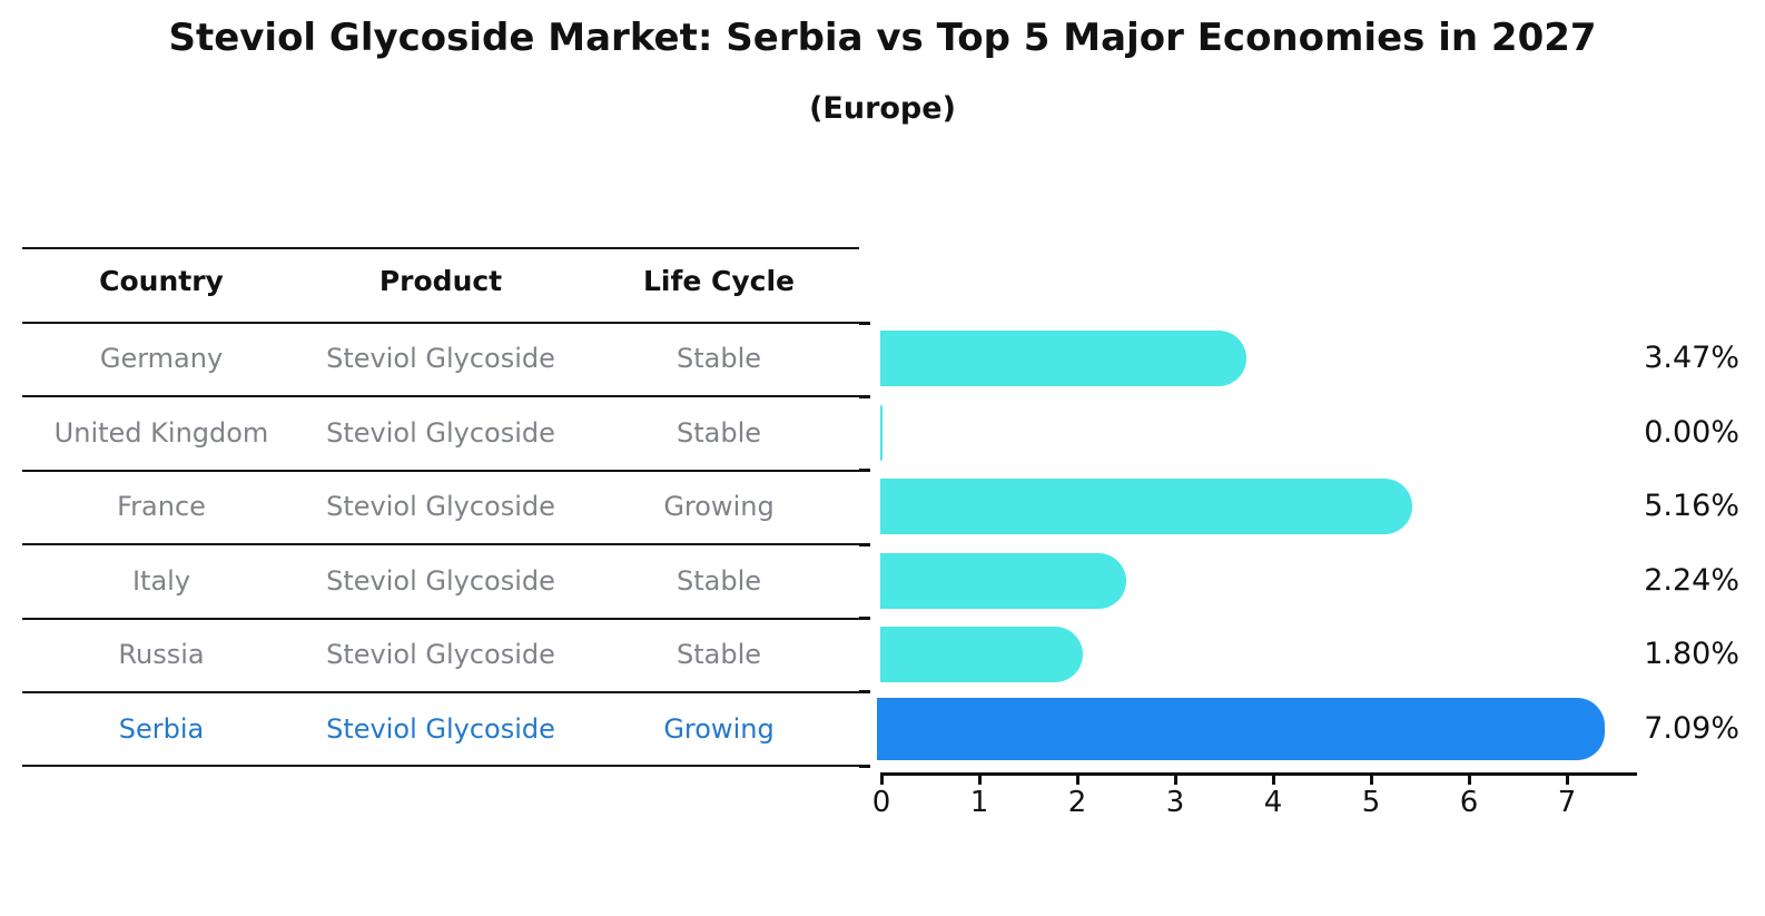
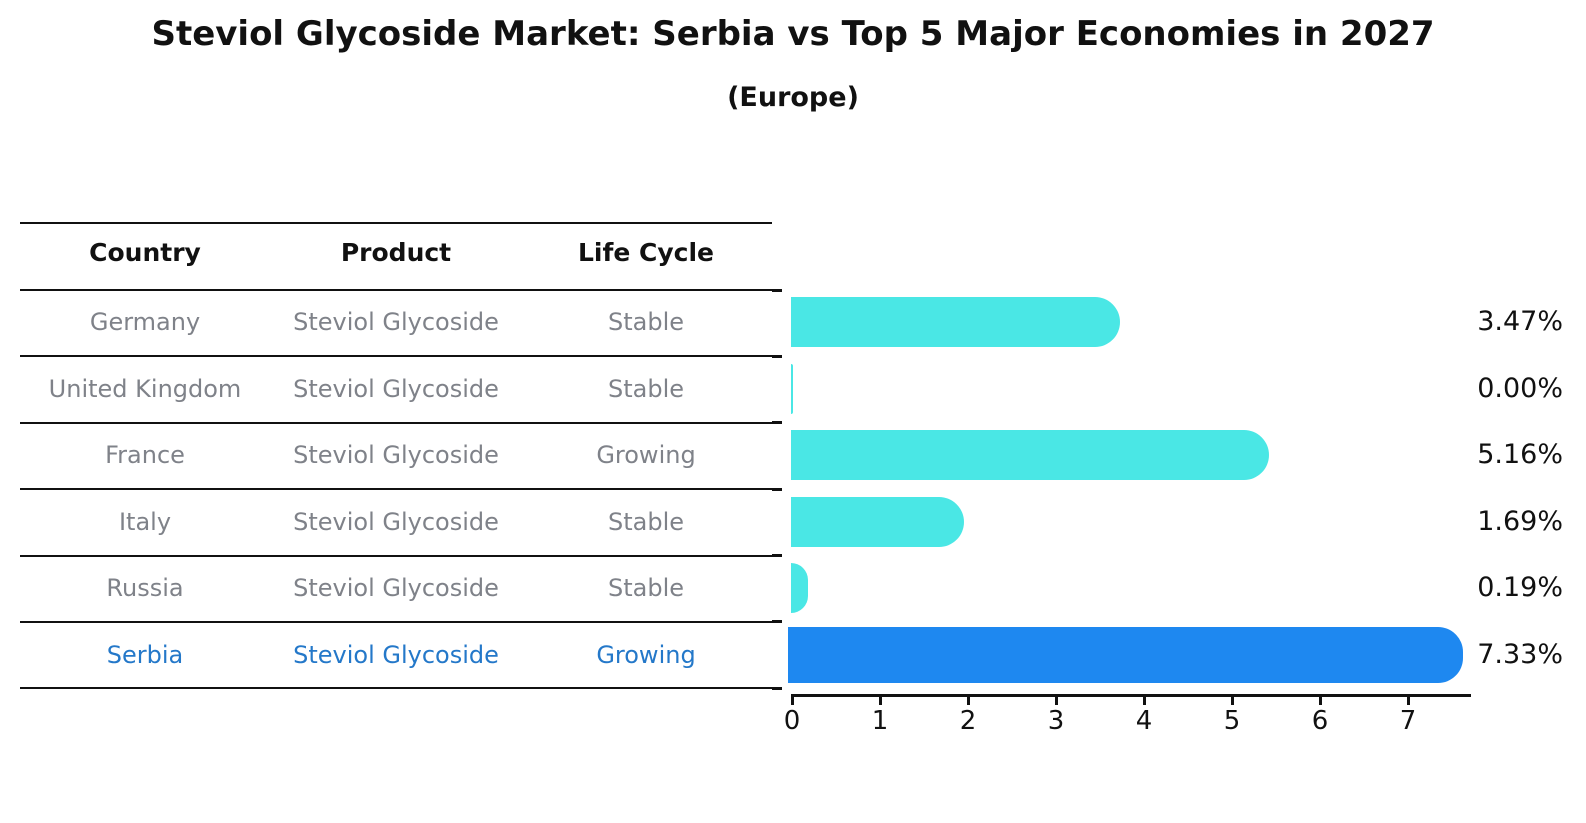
Italy: 2.24% -> 1.69%
Russia: 1.80% -> 0.19%
Serbia: 7.09% -> 7.33%
